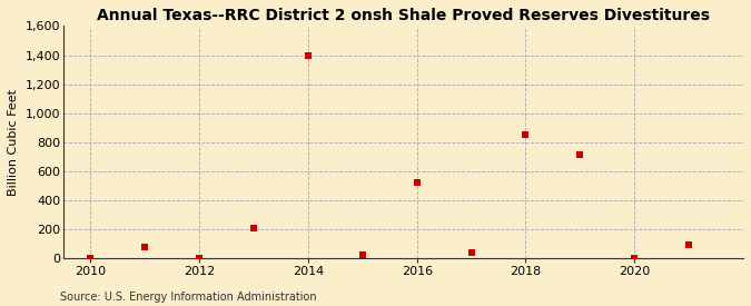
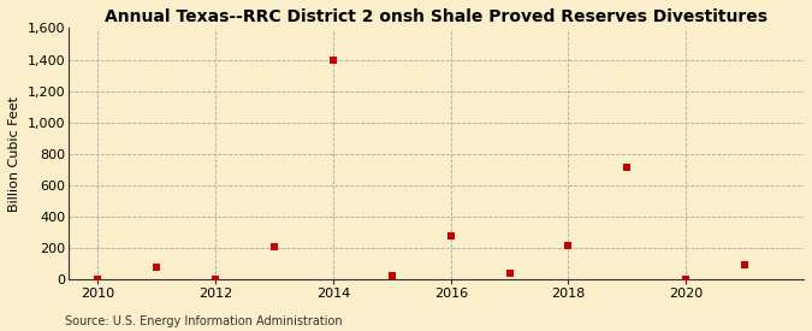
2016: 520 -> 280
2018: 850 -> 220
